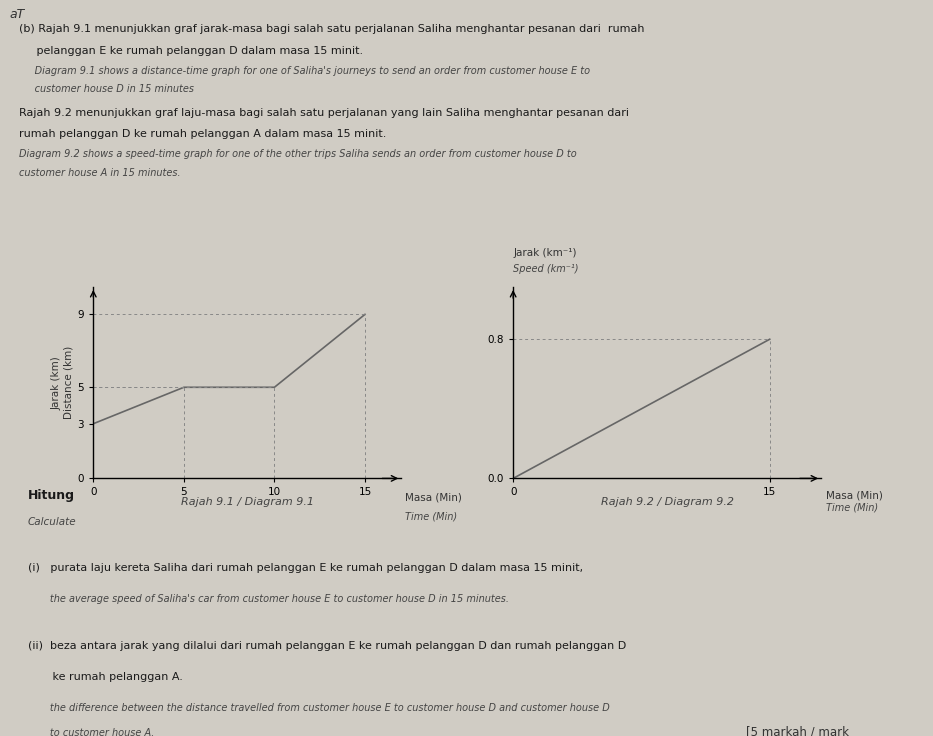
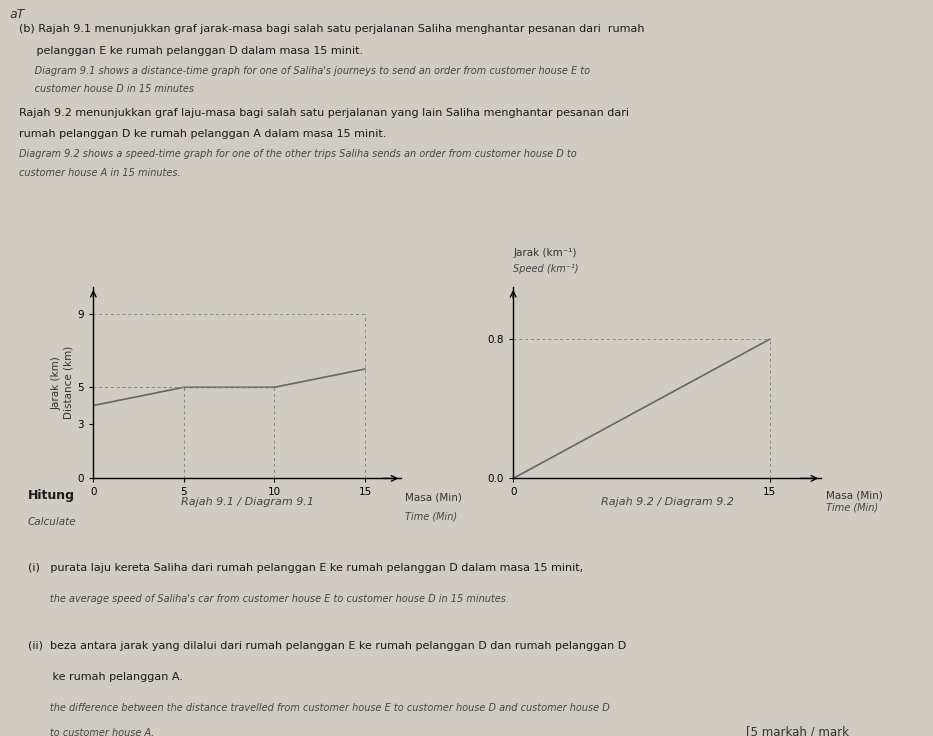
0: 3 -> 4
15: 9 -> 6
